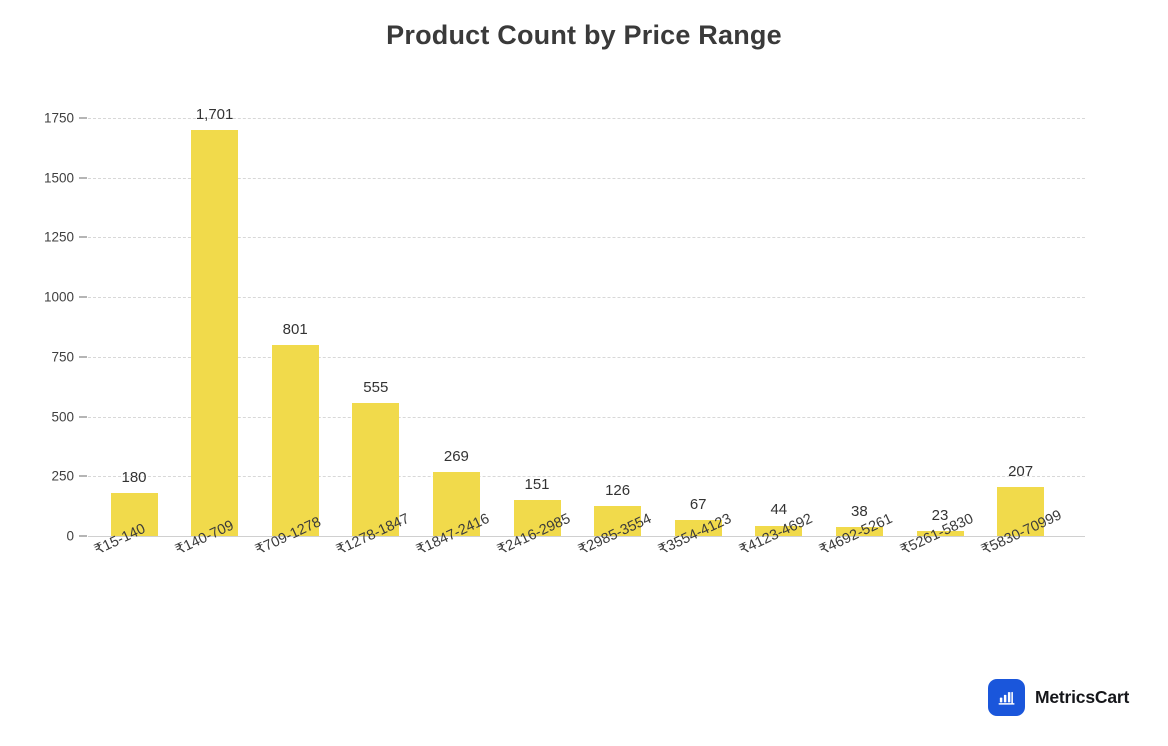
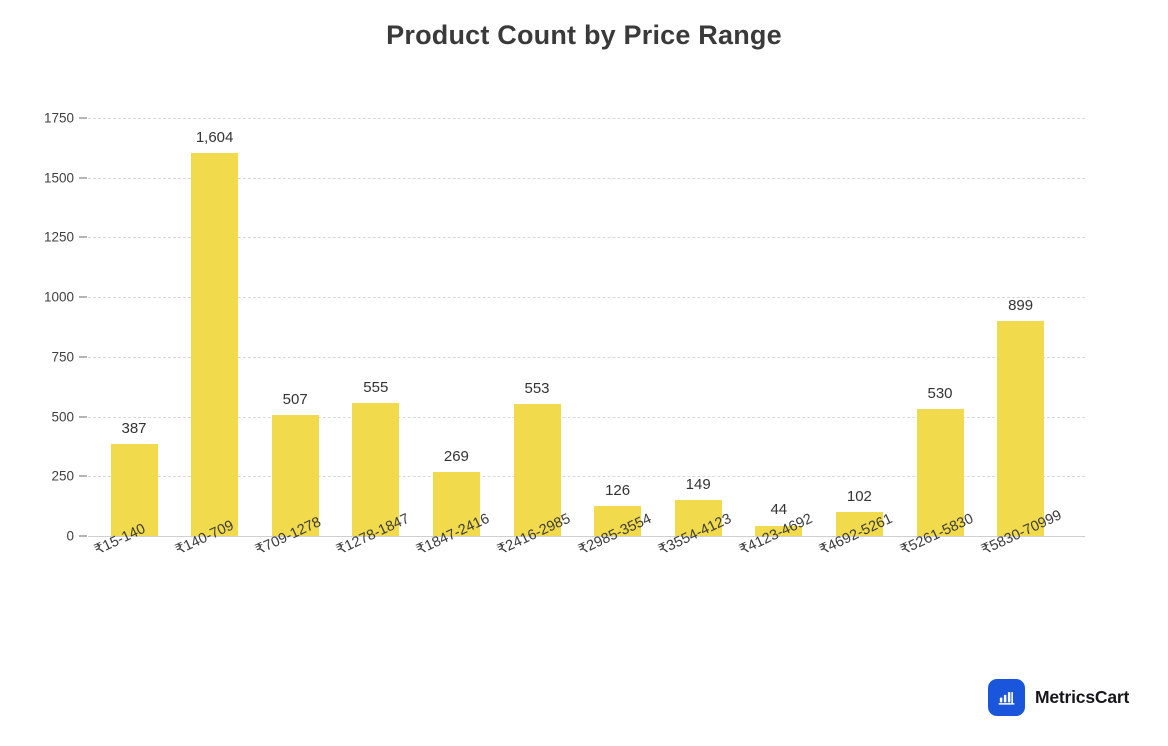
₹15-140: 180 -> 387
₹140-709: 1,701 -> 1,604
₹709-1278: 801 -> 507
₹2416-2985: 151 -> 553
₹3554-4123: 67 -> 149
₹4692-5261: 38 -> 102
₹5261-5830: 23 -> 530
₹5830-70999: 207 -> 899
